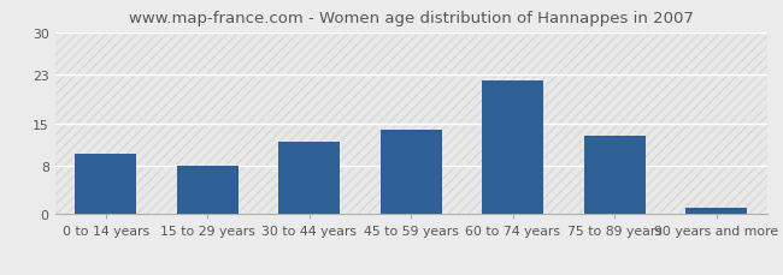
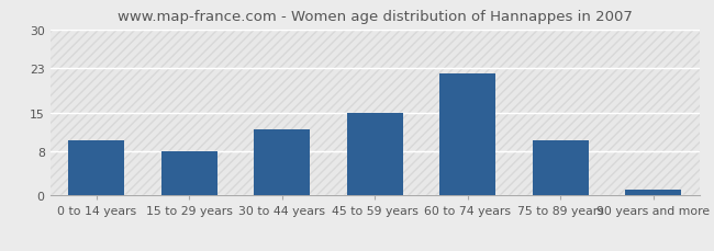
45 to 59 years: 14 -> 15
75 to 89 years: 13 -> 10
